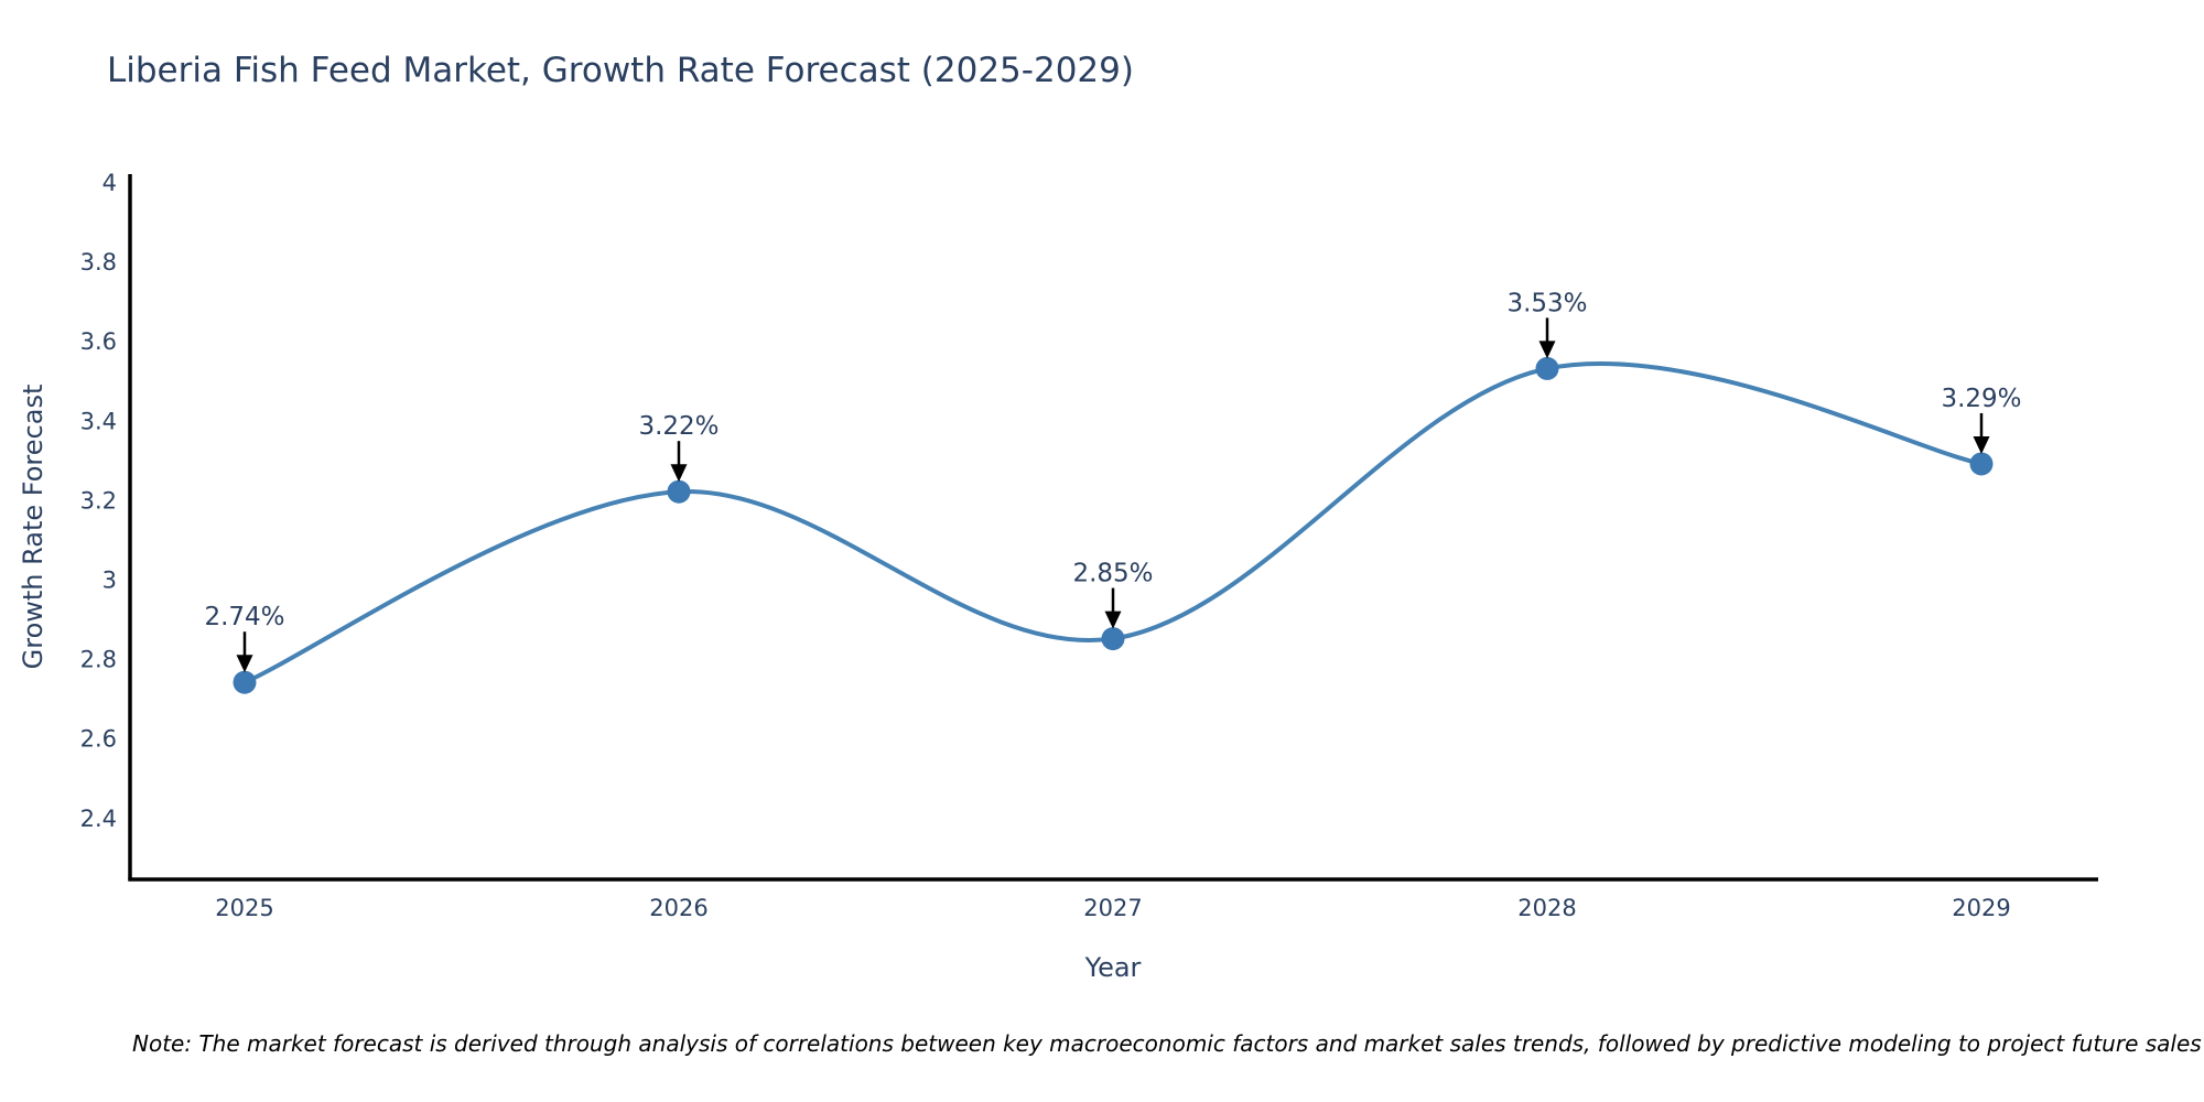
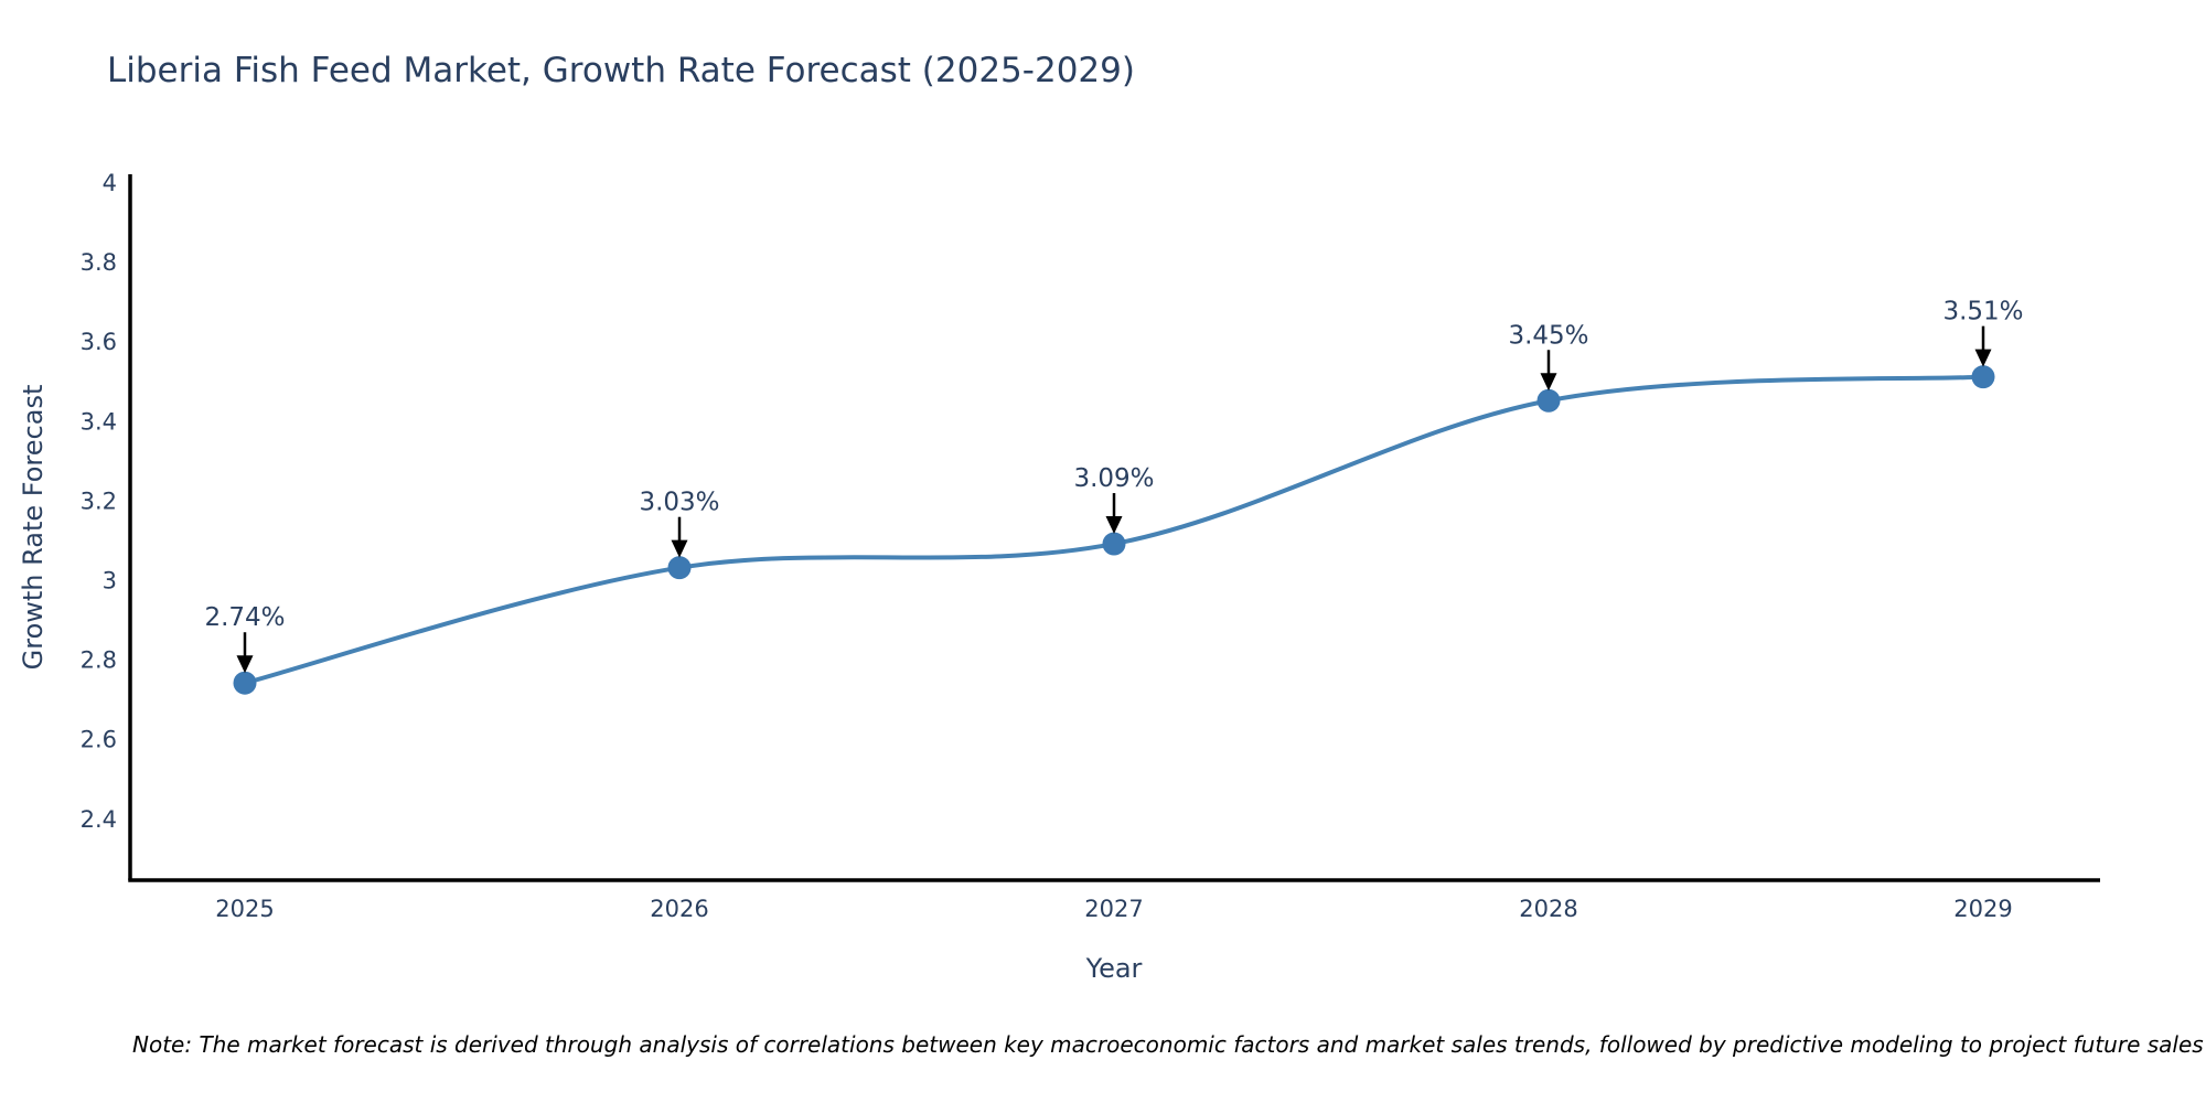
2026: 3.22% -> 3.03%
2027: 2.85% -> 3.09%
2028: 3.53% -> 3.45%
2029: 3.29% -> 3.51%
